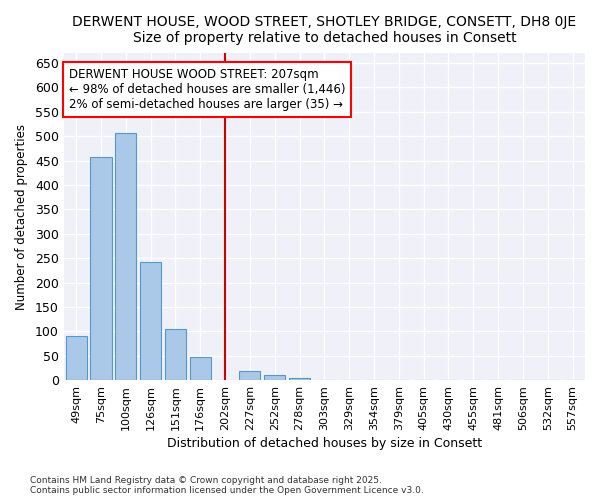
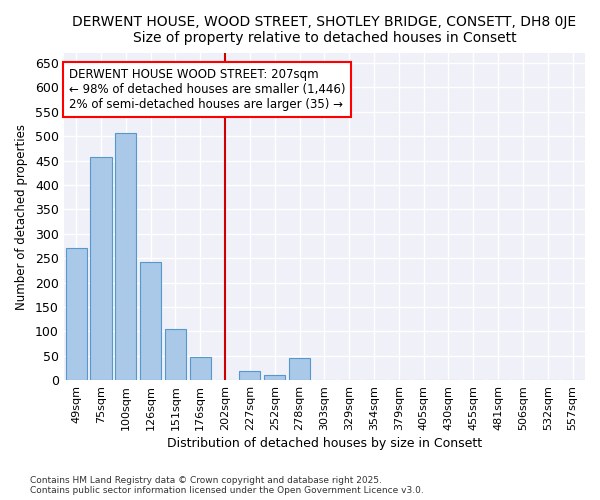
49sqm: 90 -> 270
278sqm: 4 -> 45
